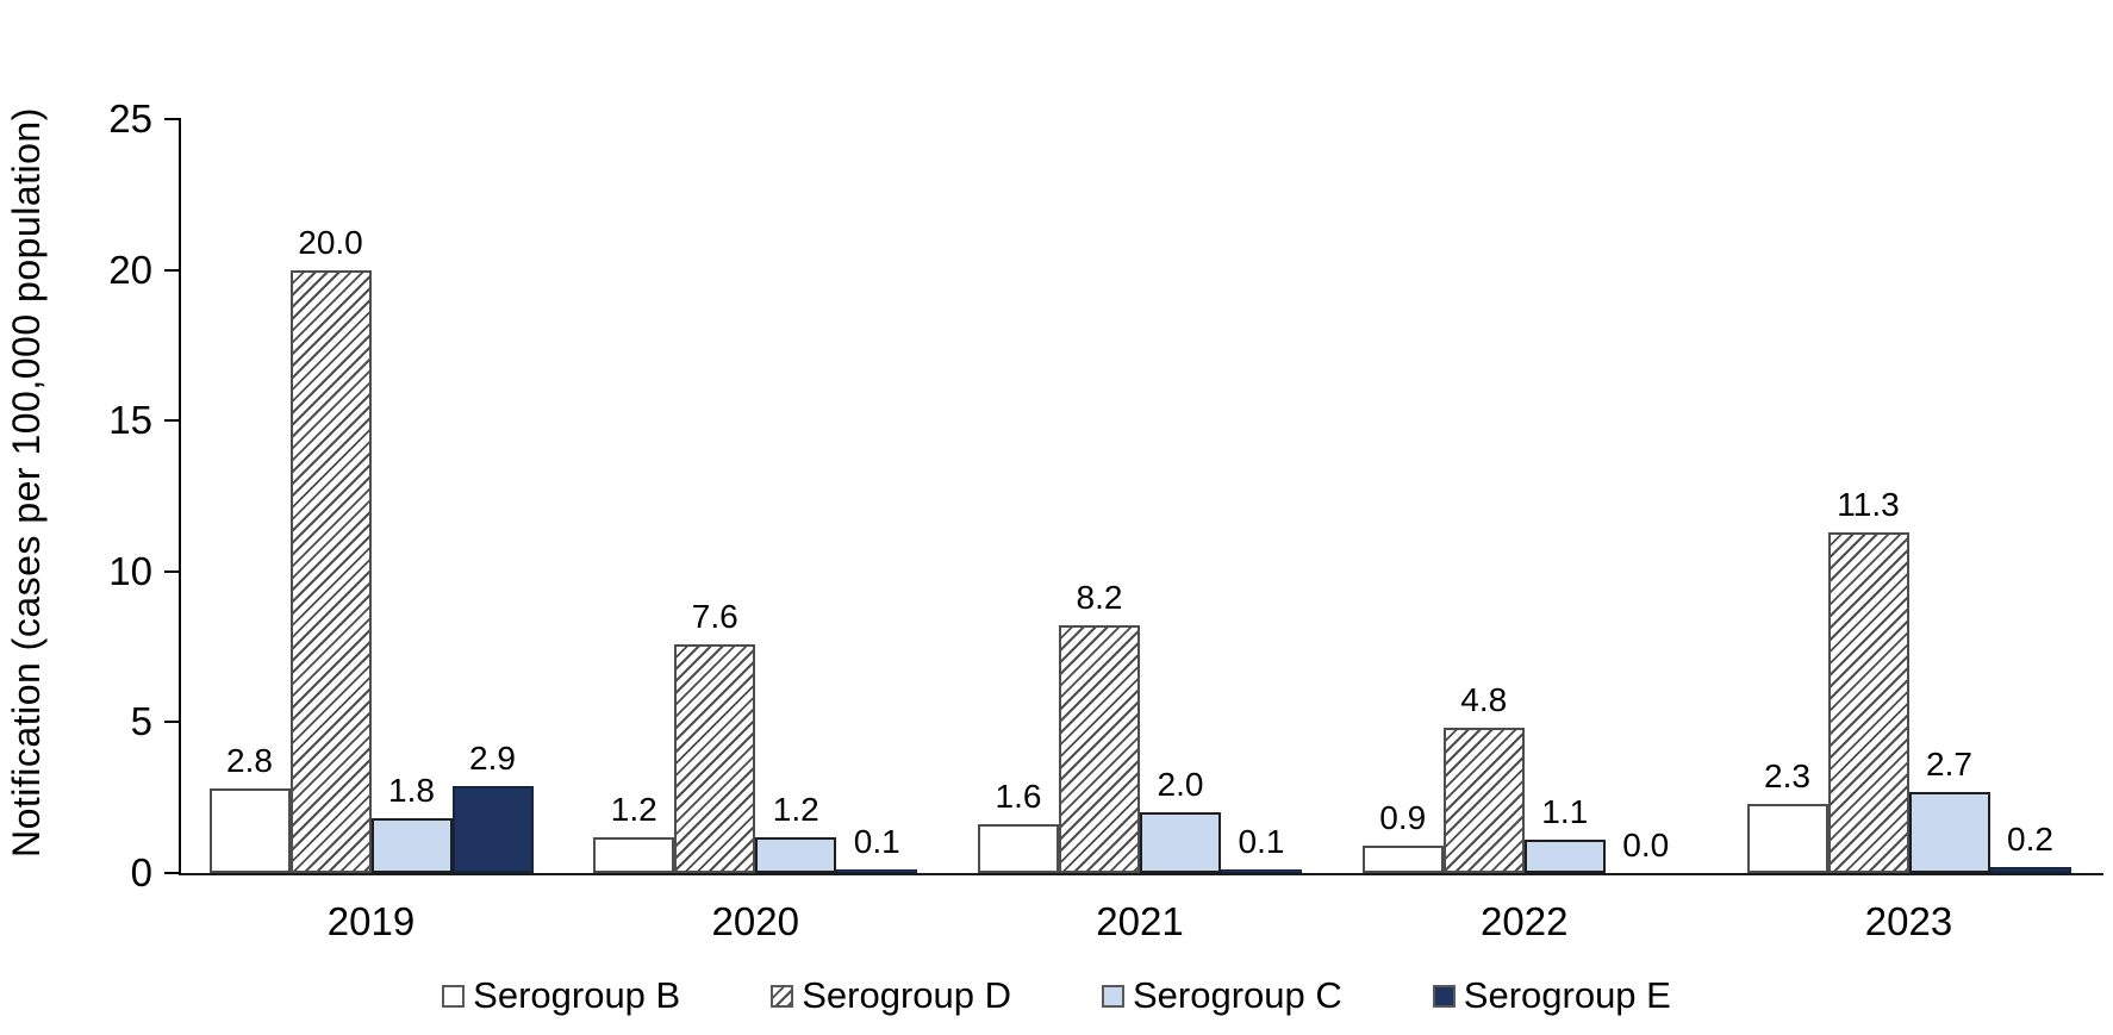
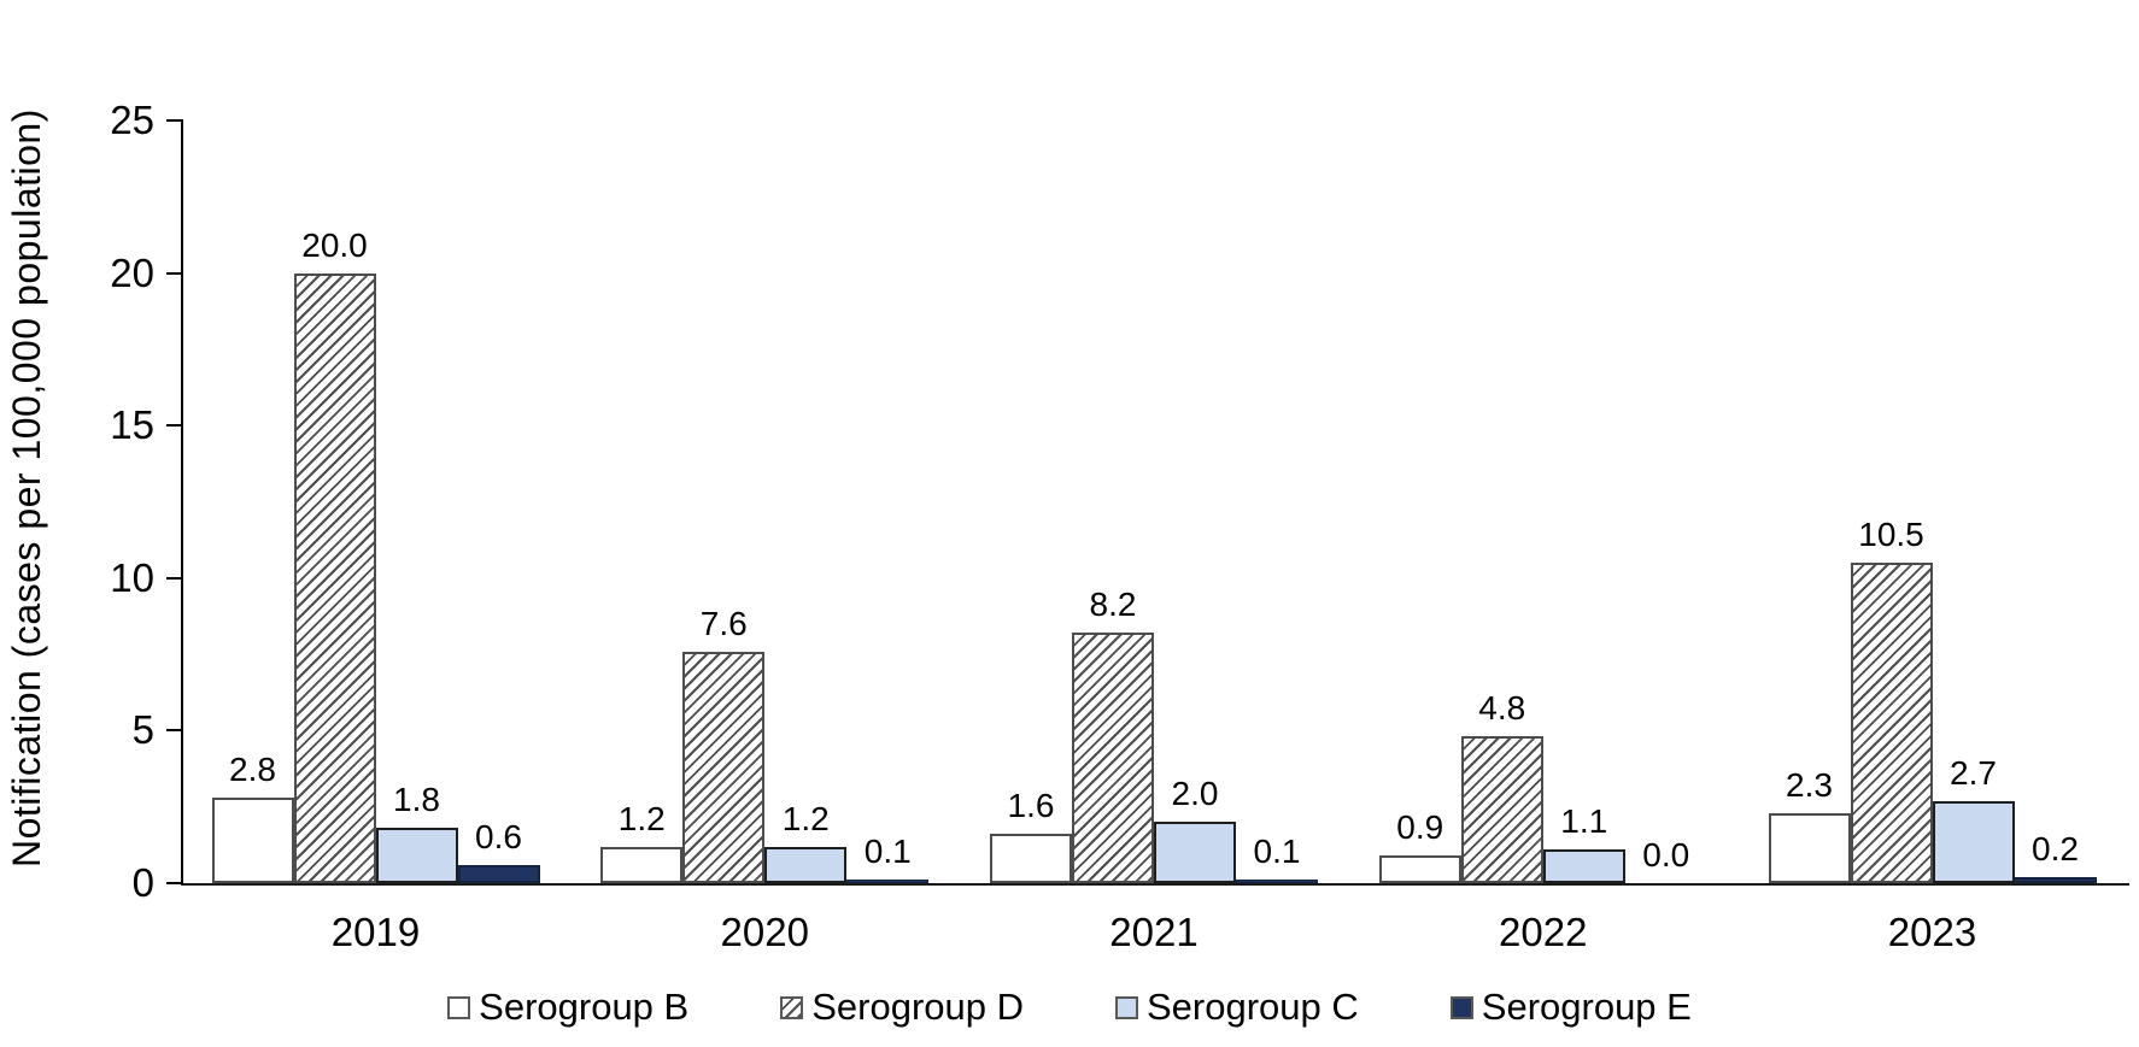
Serogroup E/2019: 2.9 -> 0.6
Serogroup D/2023: 11.3 -> 10.5
